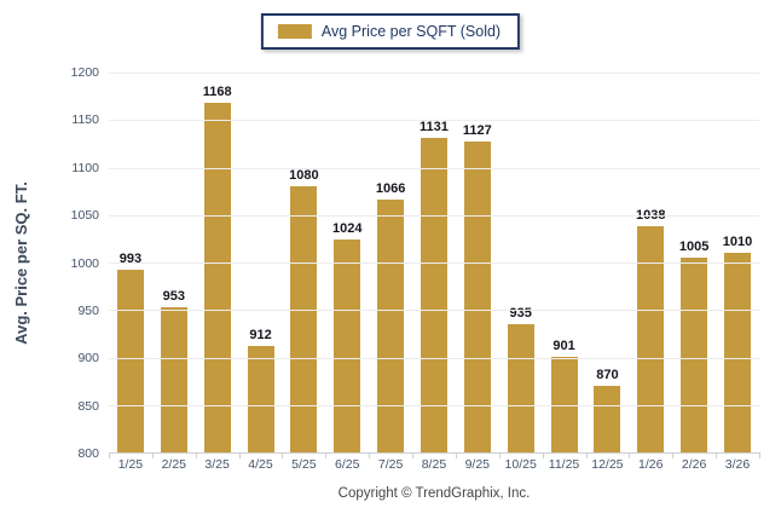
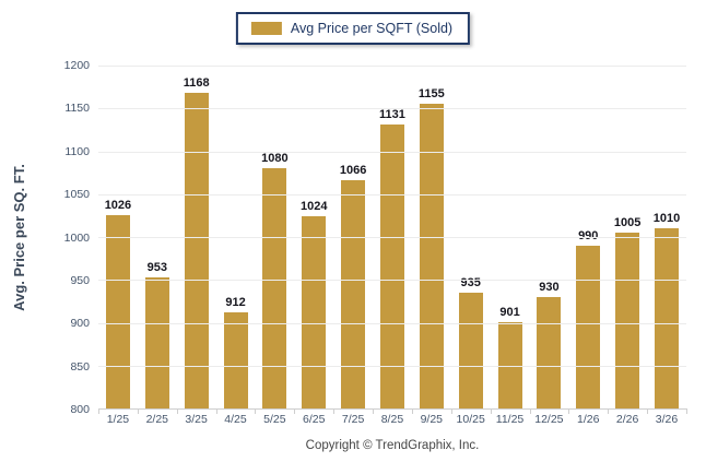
1/25: 993 -> 1026
9/25: 1127 -> 1155
12/25: 870 -> 930
1/26: 1038 -> 990
